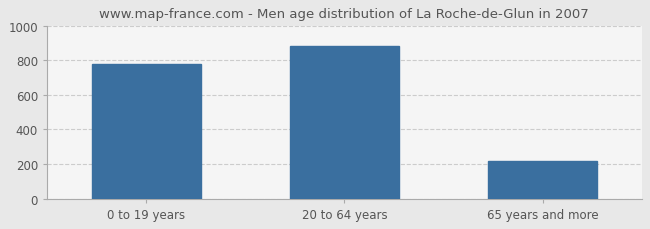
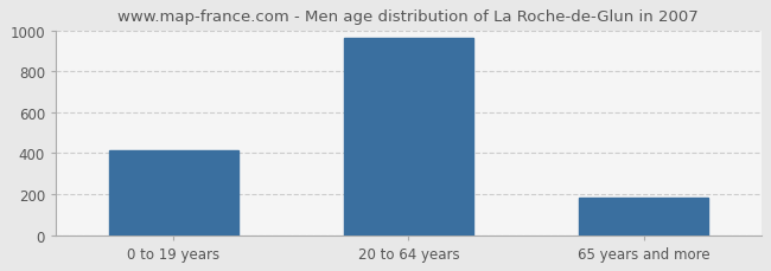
0 to 19 years: 780 -> 420
20 to 64 years: 880 -> 960
65 years and more: 220 -> 180
